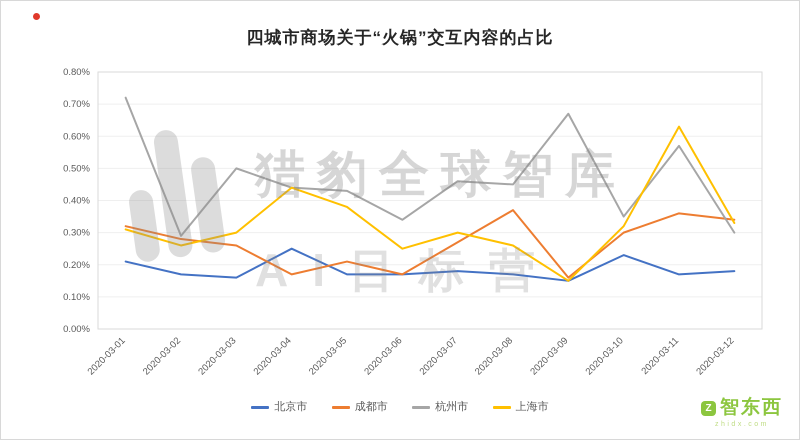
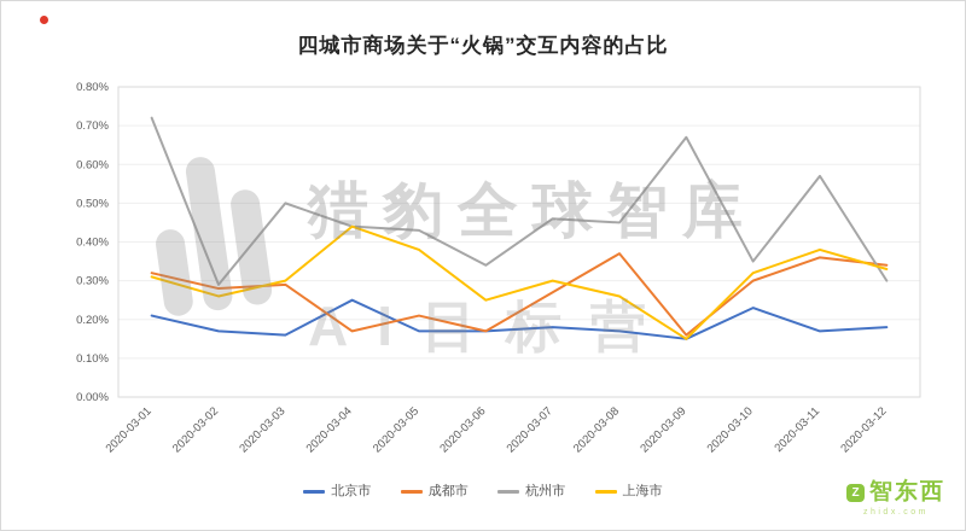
成都市/2020-03-03: 0.26% -> 0.29%
上海市/2020-03-11: 0.63% -> 0.38%
